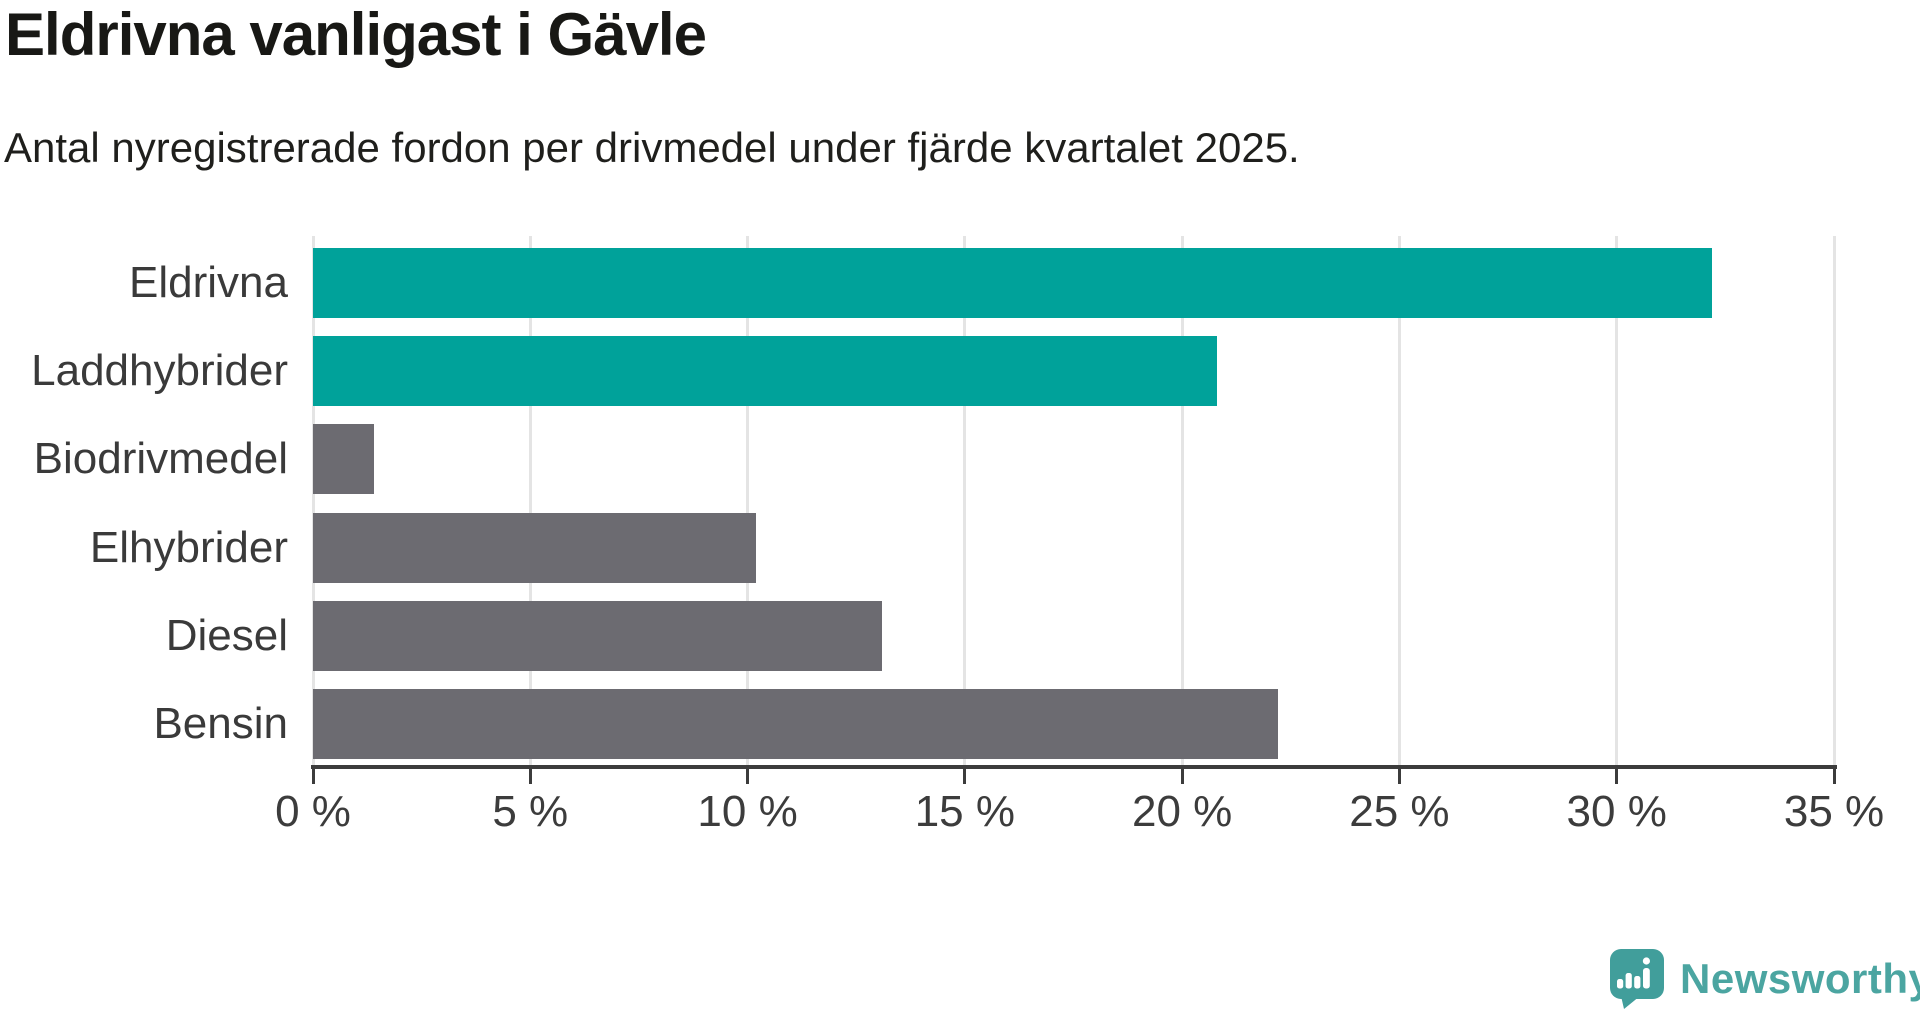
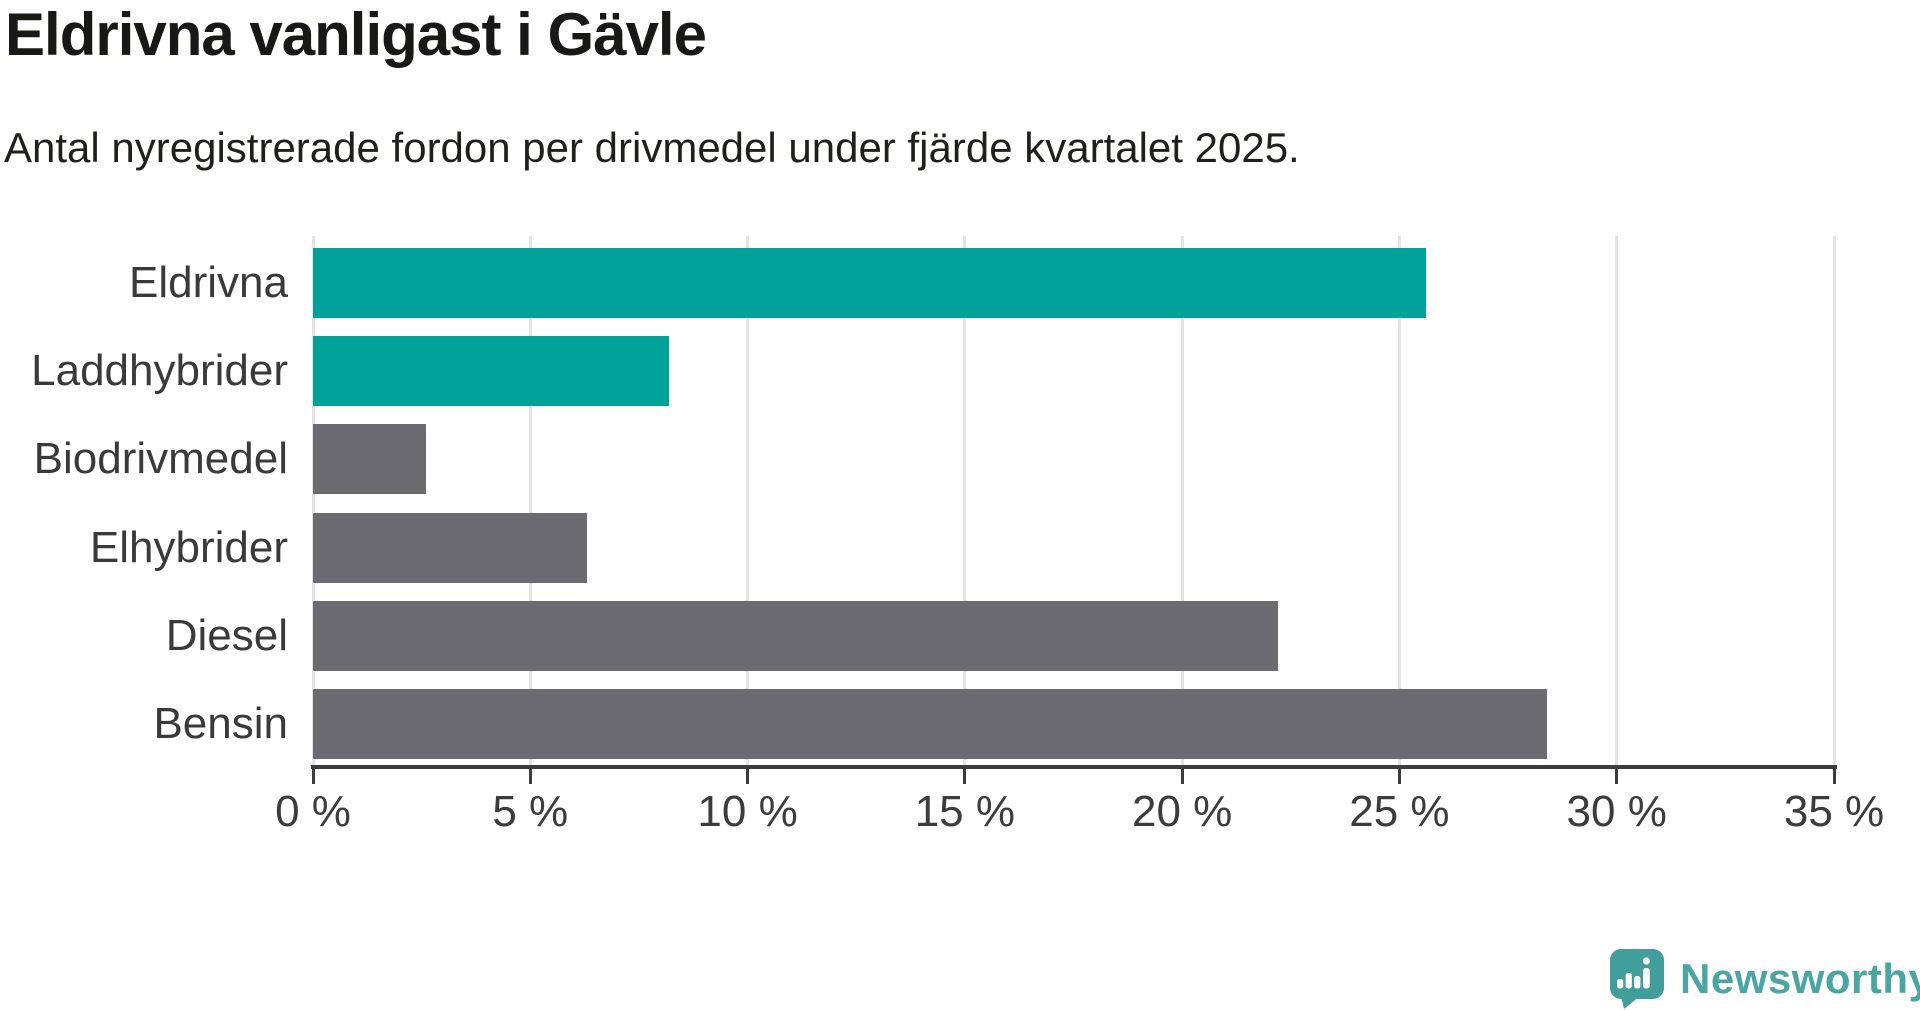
Eldrivna: 32.2% -> 25.6%
Laddhybrider: 20.8% -> 8.2%
Biodrivmedel: 1.4% -> 2.6%
Elhybrider: 10.2% -> 6.3%
Diesel: 13.1% -> 22.2%
Bensin: 22.2% -> 28.4%
